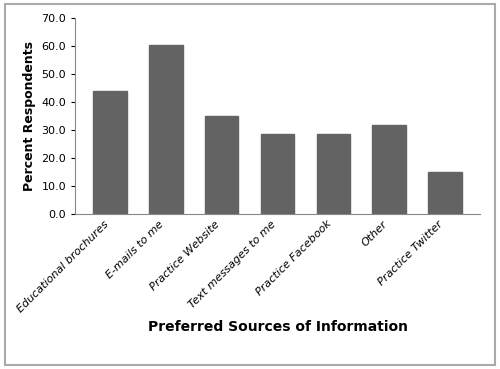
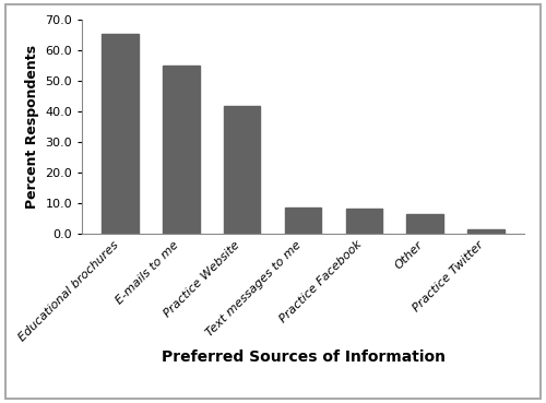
Educational brochures: 44.0 -> 65.5
E-mails to me: 60.5 -> 55.0
Practice Website: 35.0 -> 42.0
Text messages to me: 28.5 -> 8.7
Practice Facebook: 28.5 -> 8.1
Other: 32.0 -> 6.6
Practice Twitter: 15.0 -> 1.6
